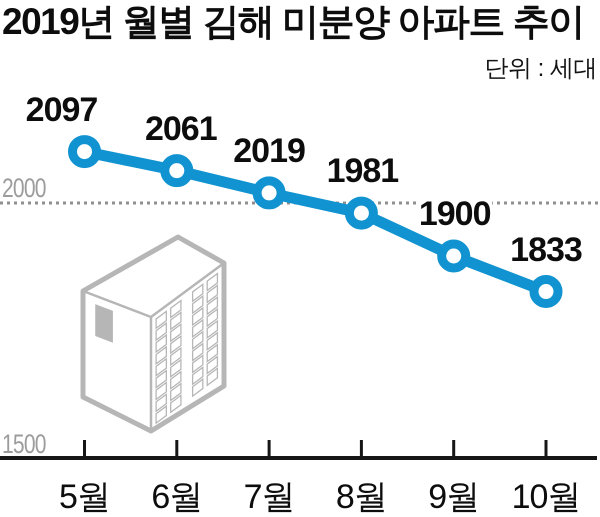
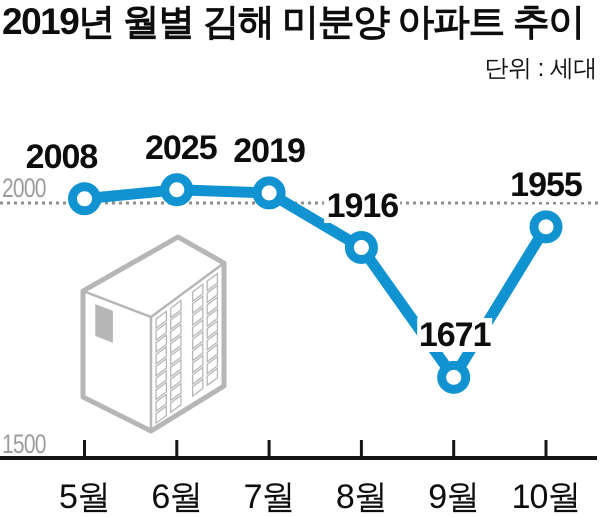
5월: 2097 -> 2008
6월: 2061 -> 2025
8월: 1981 -> 1916
9월: 1900 -> 1671
10월: 1833 -> 1955
